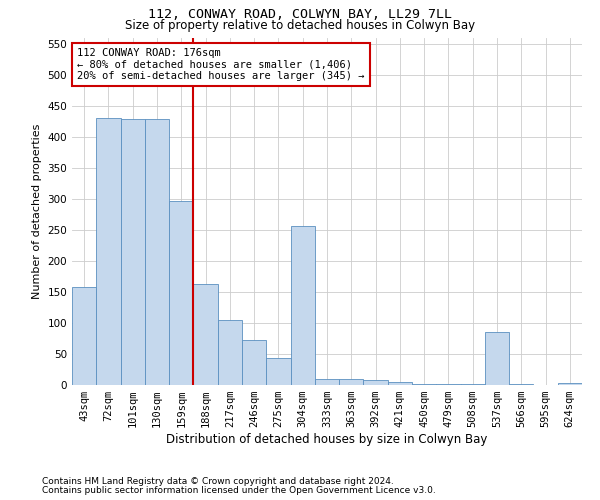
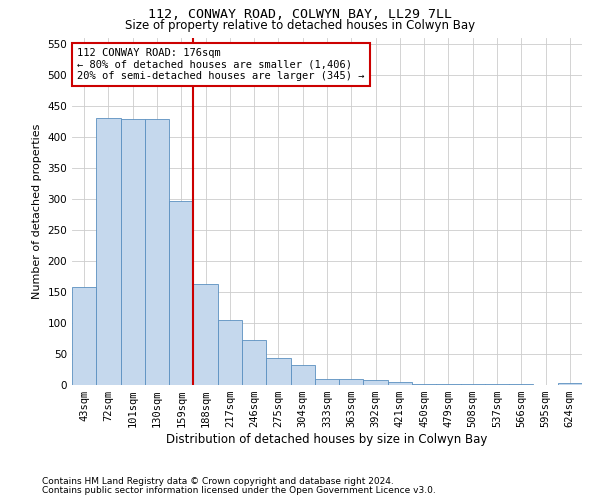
304sqm: 256 -> 33
537sqm: 86 -> 1
